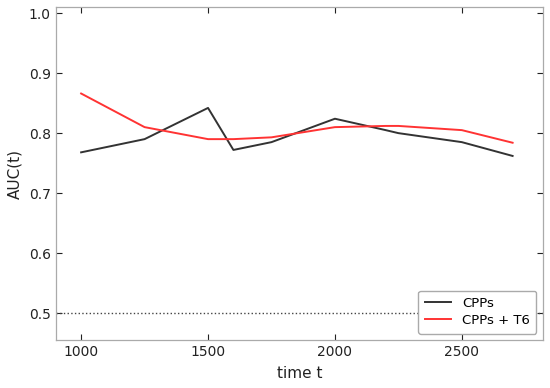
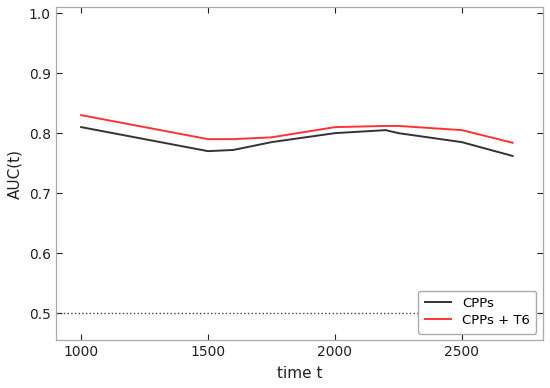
CPPs/1000: 0.768 -> 0.810
CPPs + T6/1000: 0.866 -> 0.830
CPPs/1500: 0.842 -> 0.770
CPPs/2000: 0.824 -> 0.800
